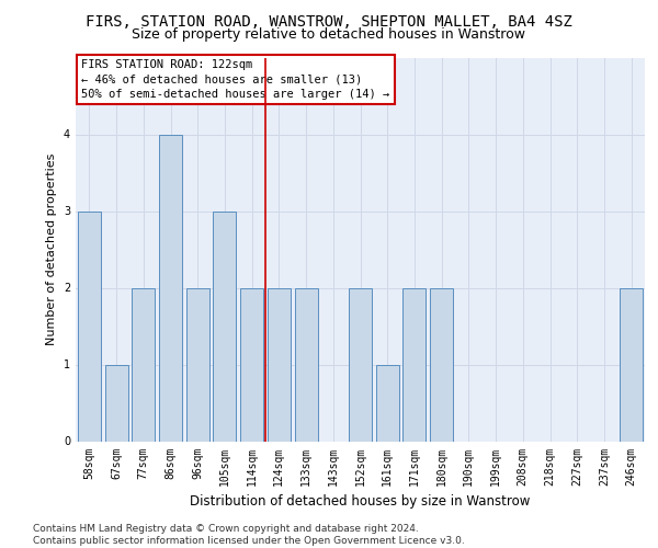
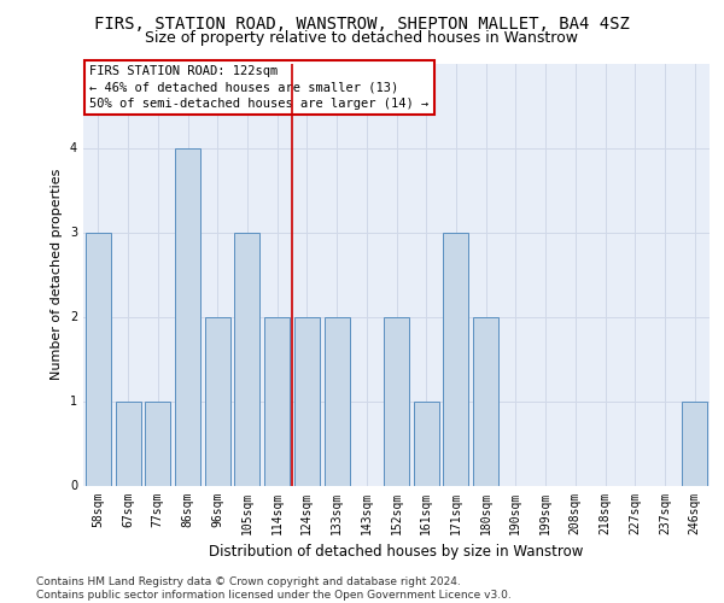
77sqm: 2 -> 1
171sqm: 2 -> 3
246sqm: 2 -> 1
